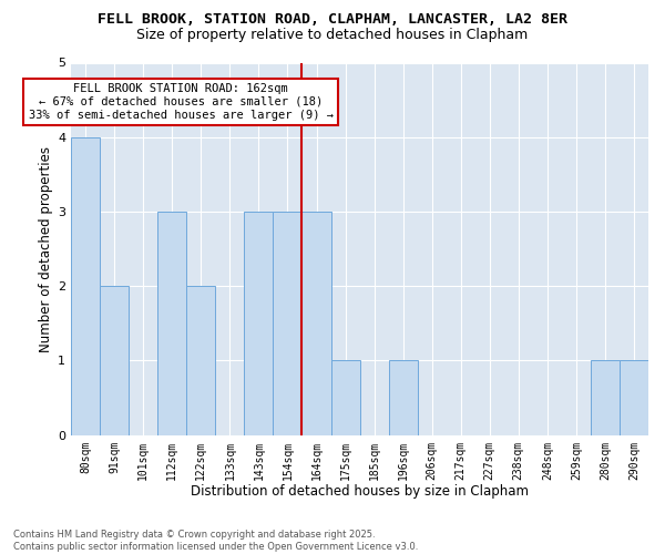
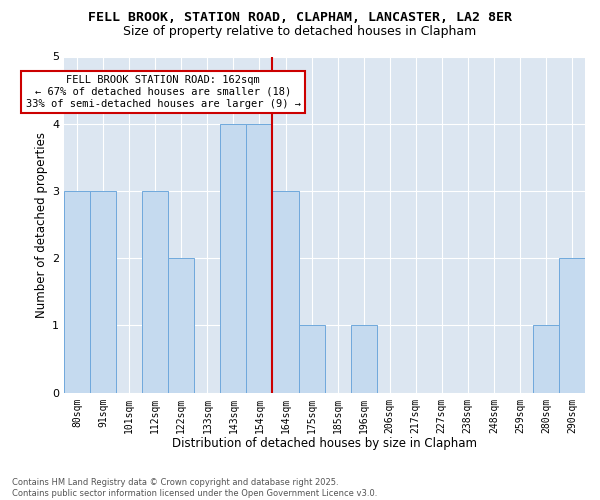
80sqm: 4 -> 3
91sqm: 2 -> 3
143sqm: 3 -> 4
154sqm: 3 -> 4
290sqm: 1 -> 2
